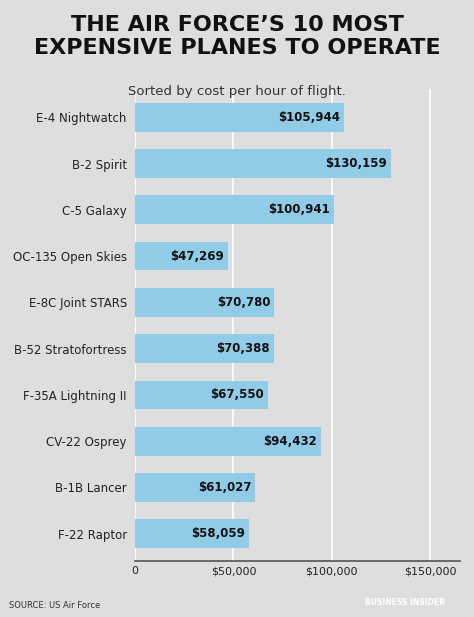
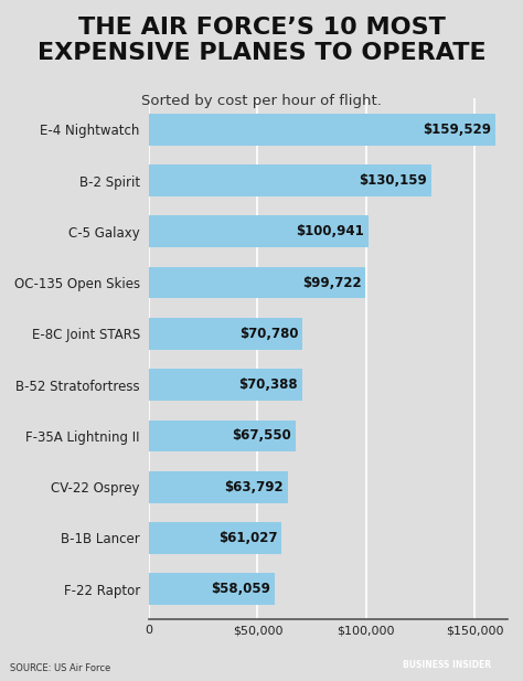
E-4 Nightwatch: $105,944 -> $159,529
OC-135 Open Skies: $47,269 -> $99,722
CV-22 Osprey: $94,432 -> $63,792
